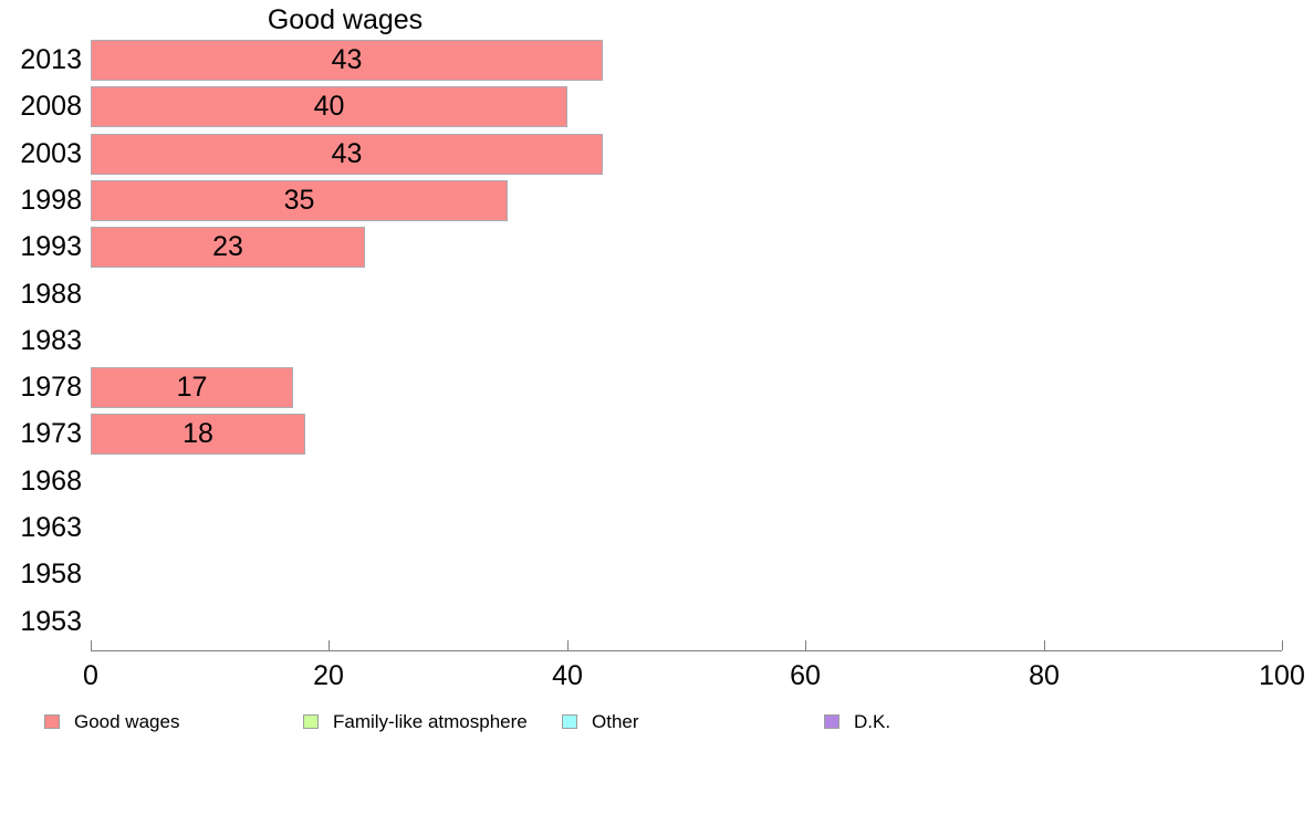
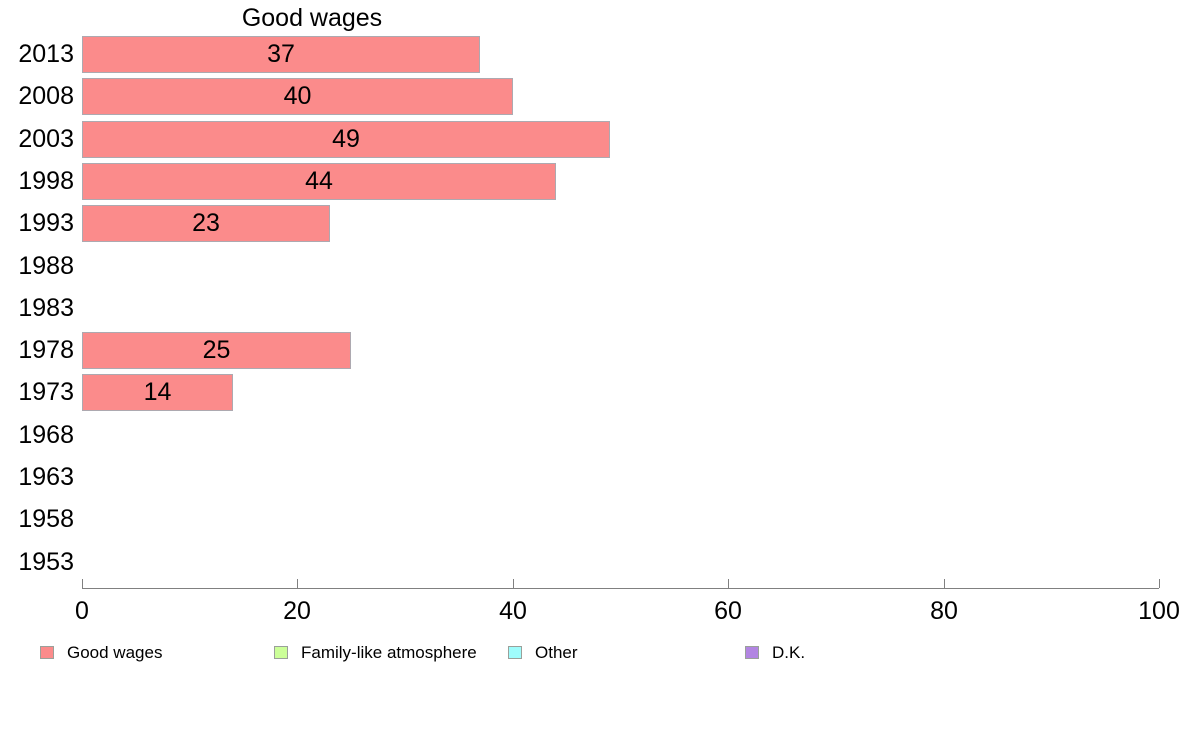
2013: 43 -> 37
2003: 43 -> 49
1998: 35 -> 44
1978: 17 -> 25
1973: 18 -> 14
